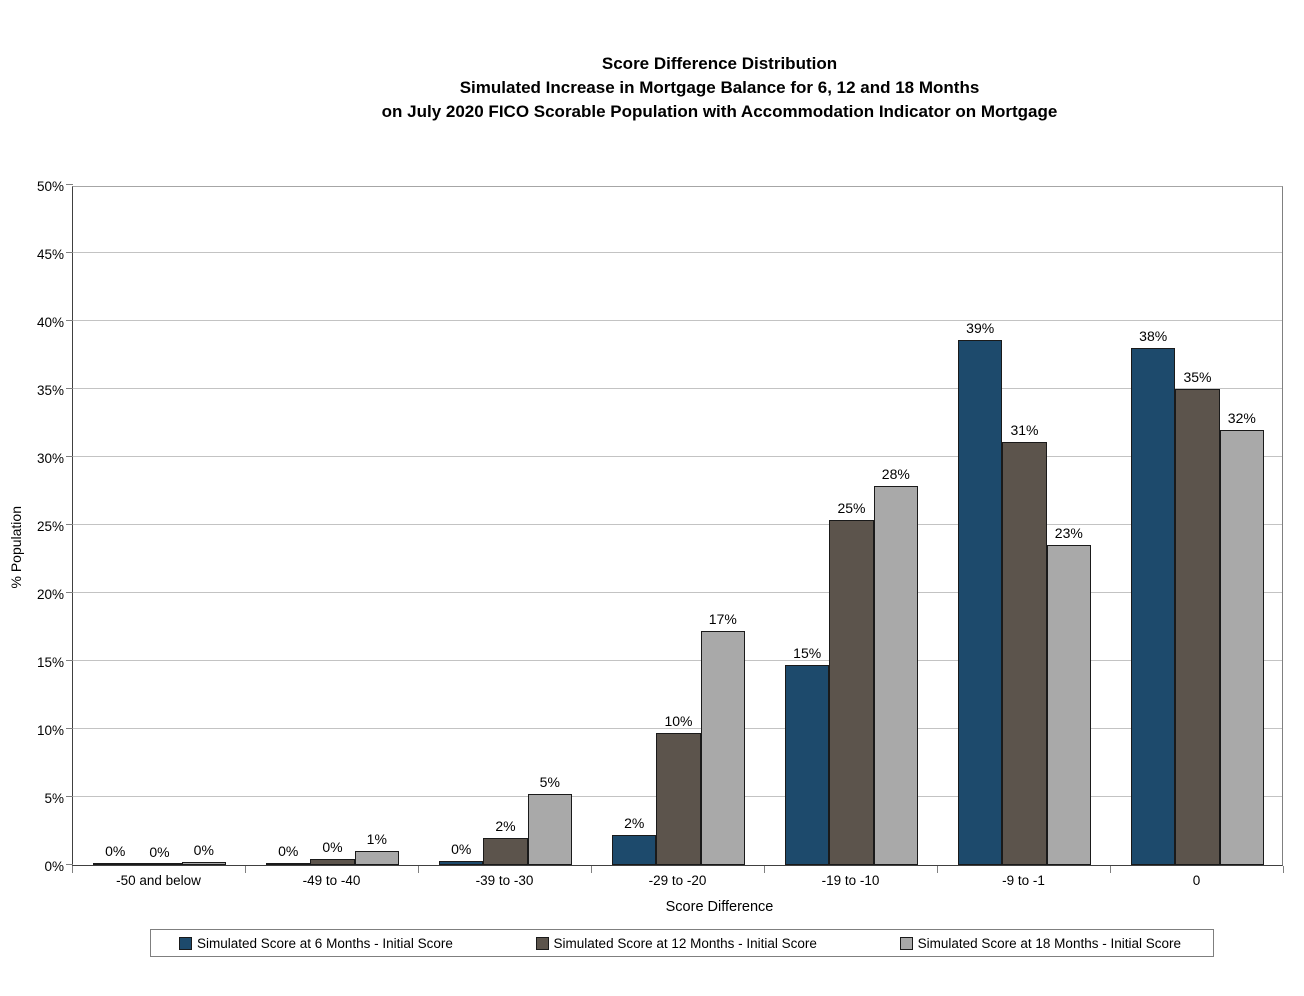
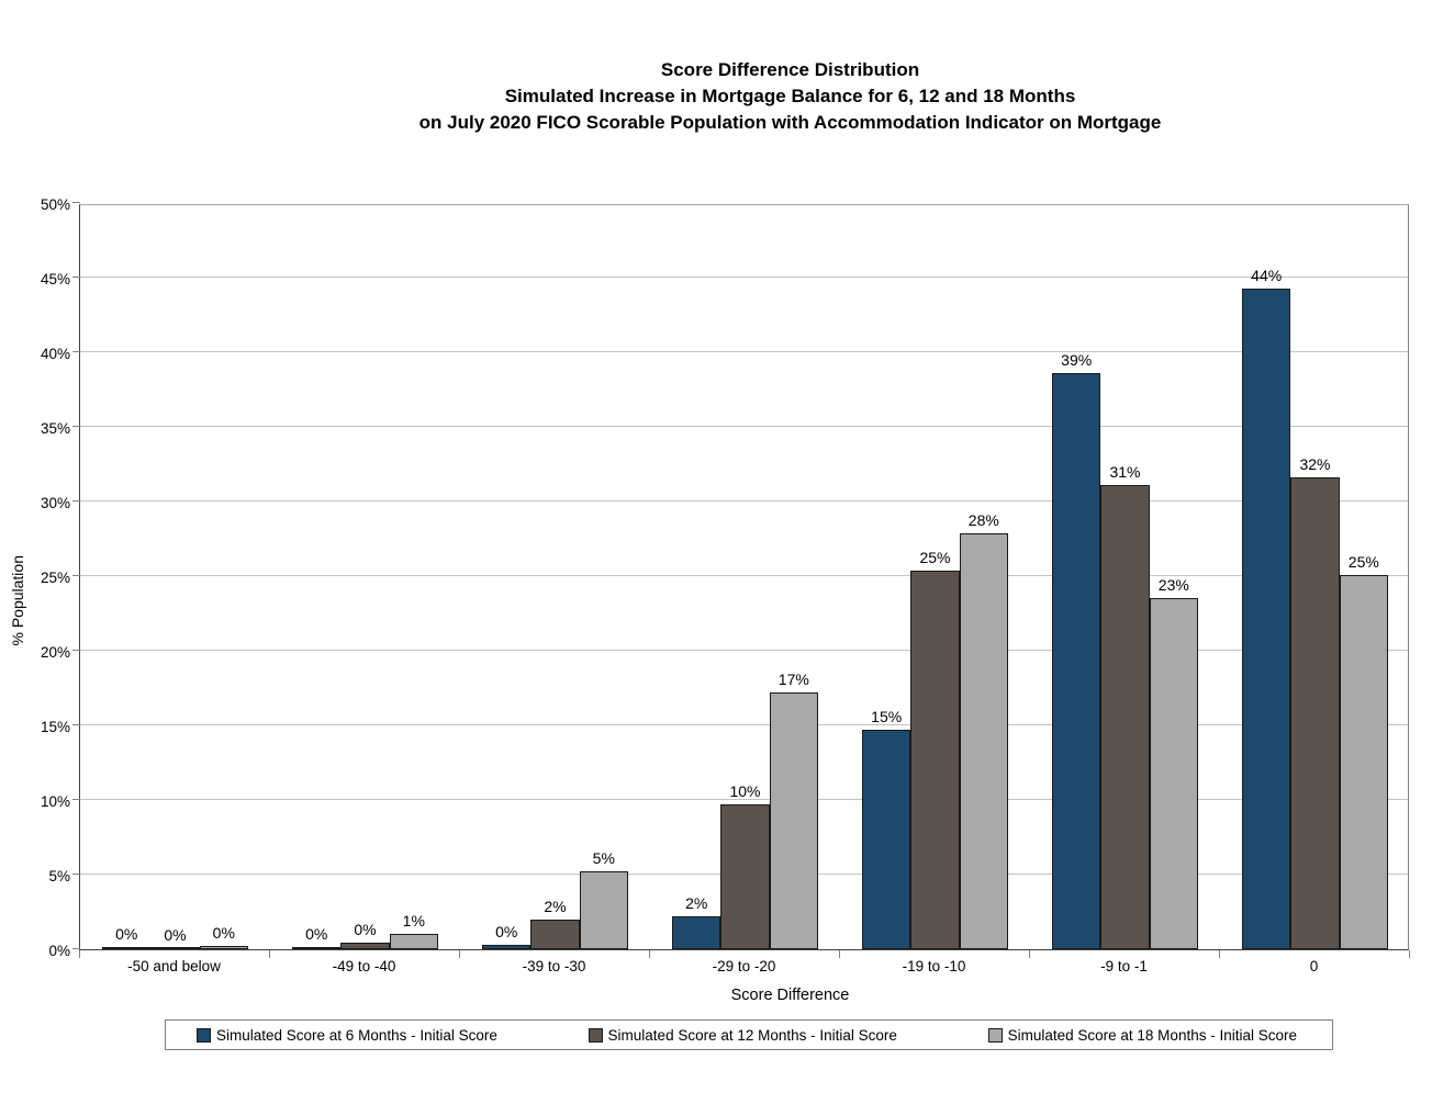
Simulated Score at 6 Months - Initial Score/0: 38% -> 44%
Simulated Score at 12 Months - Initial Score/0: 35% -> 32%
Simulated Score at 18 Months - Initial Score/0: 32% -> 25%
